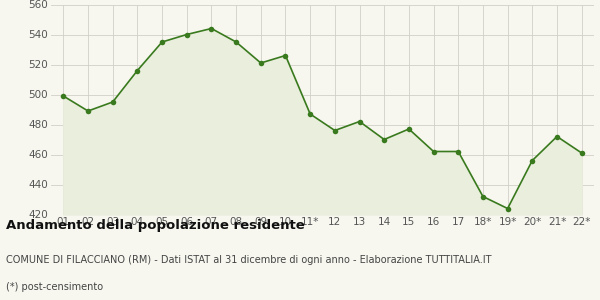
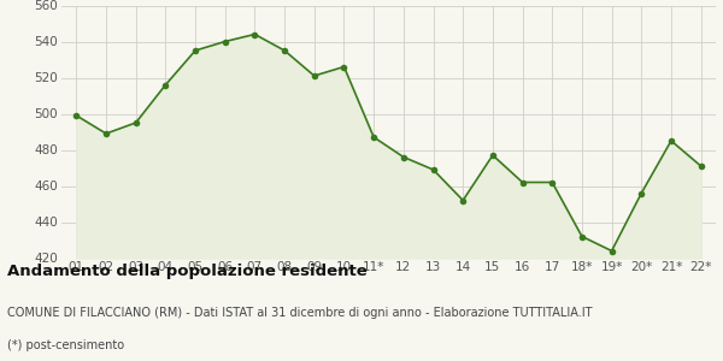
13: 482 -> 469
14: 470 -> 452
21*: 472 -> 485
22*: 461 -> 471
